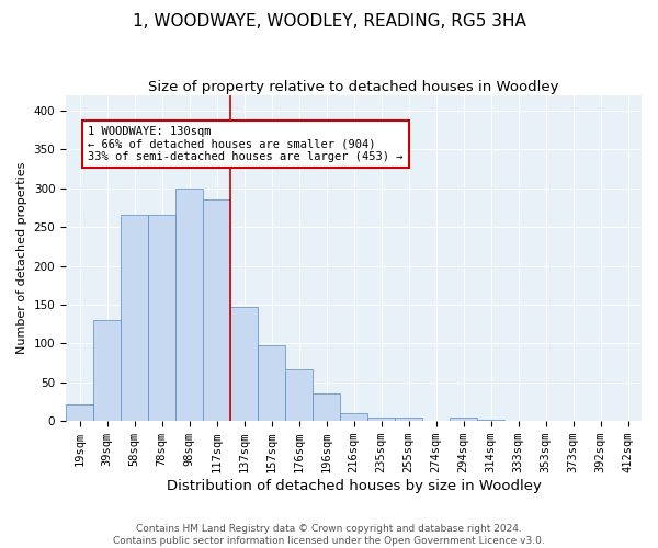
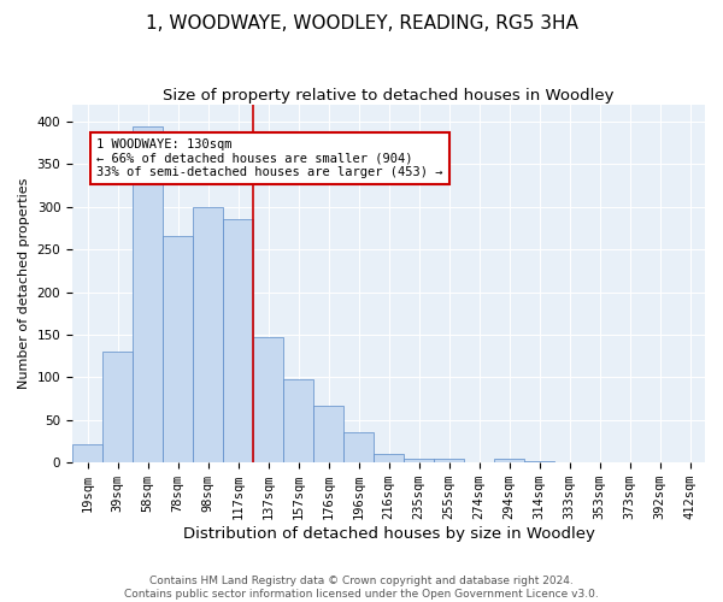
58sqm: 265 -> 394
